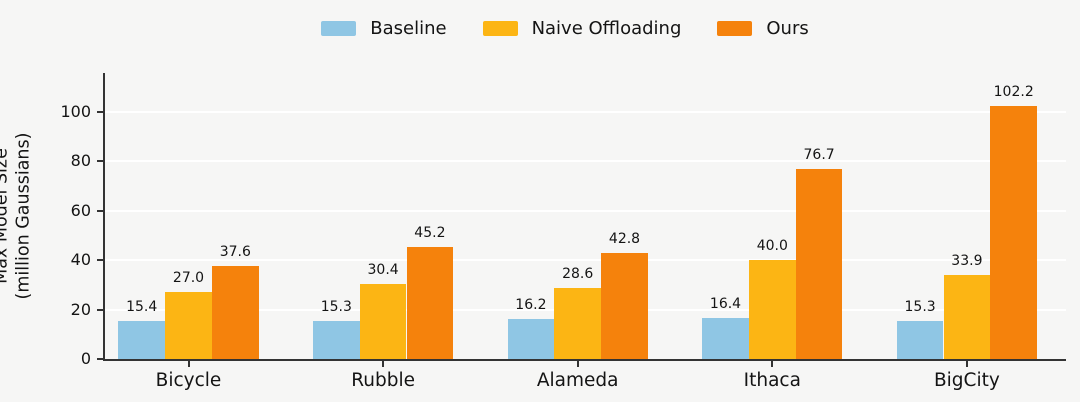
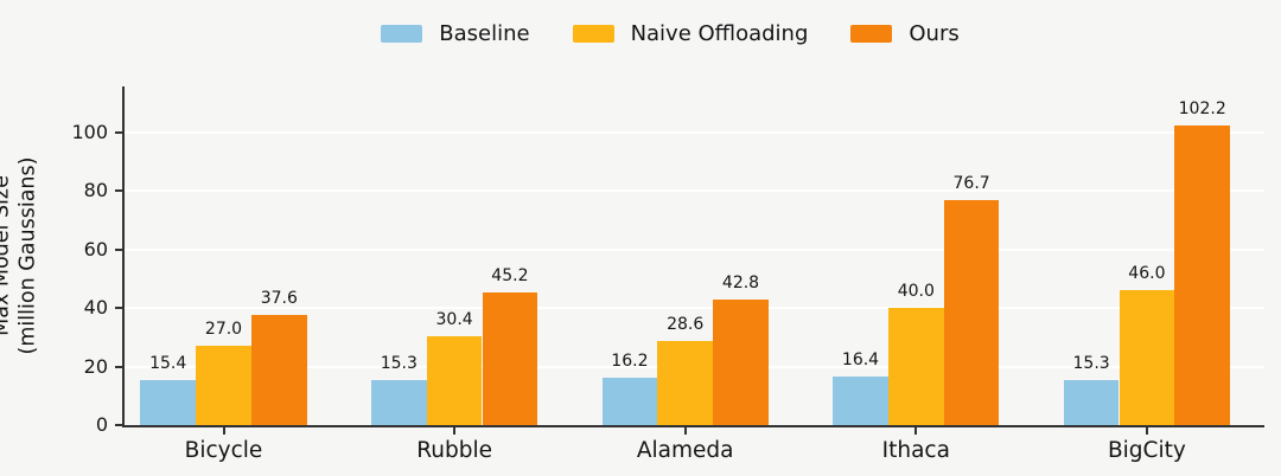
Naive Offloading/BigCity: 33.9 -> 46.0
